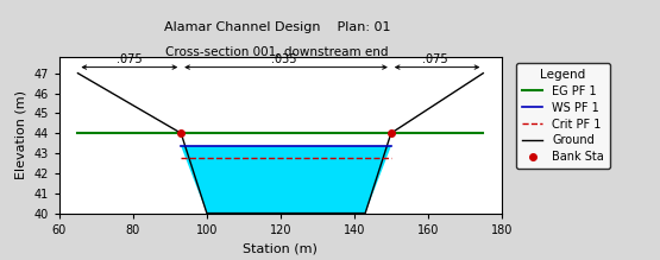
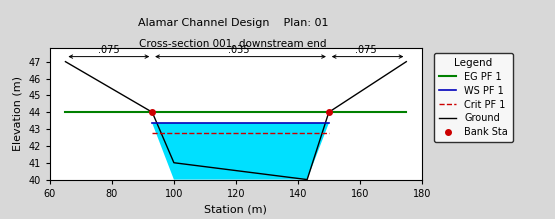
100: 40 -> 41
